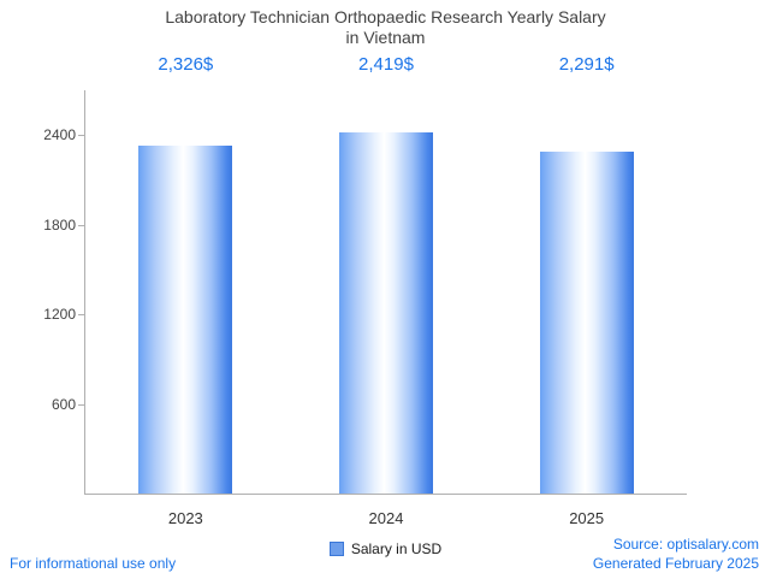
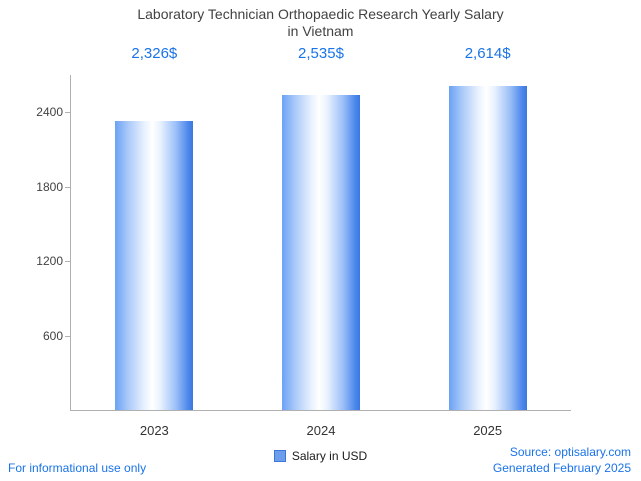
2024: 2,419 -> 2,535
2025: 2,291 -> 2,614
